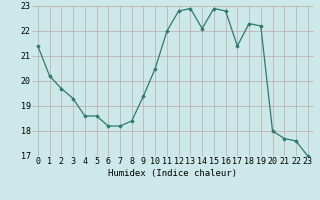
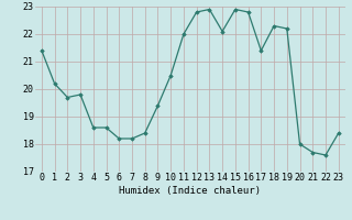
3: 19.3 -> 19.8
23: 17.0 -> 18.4
